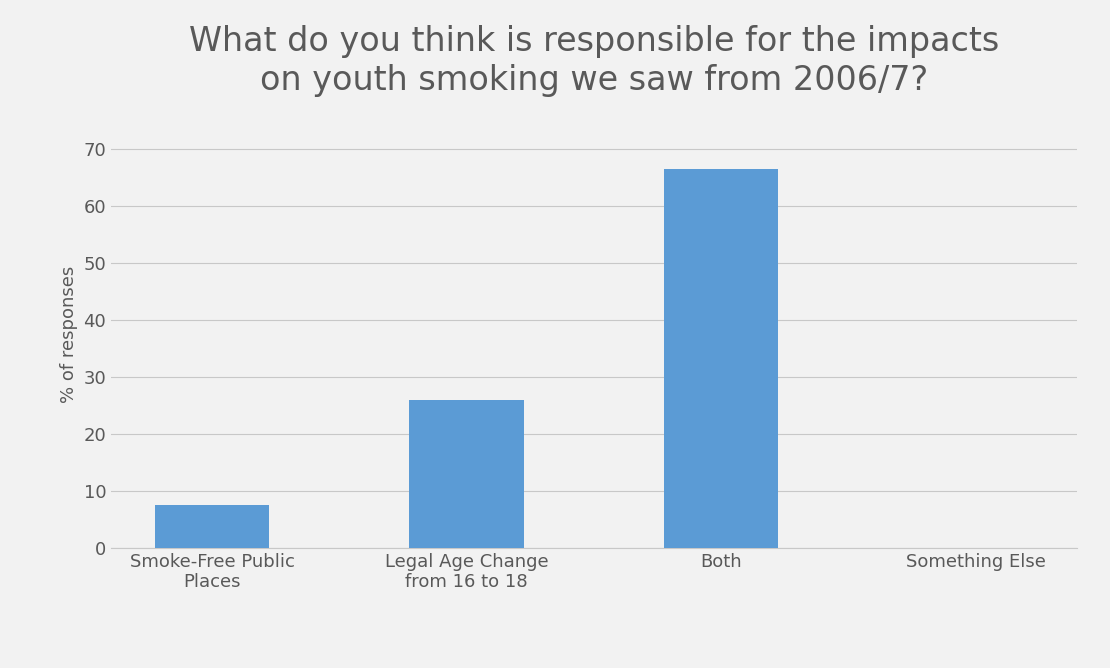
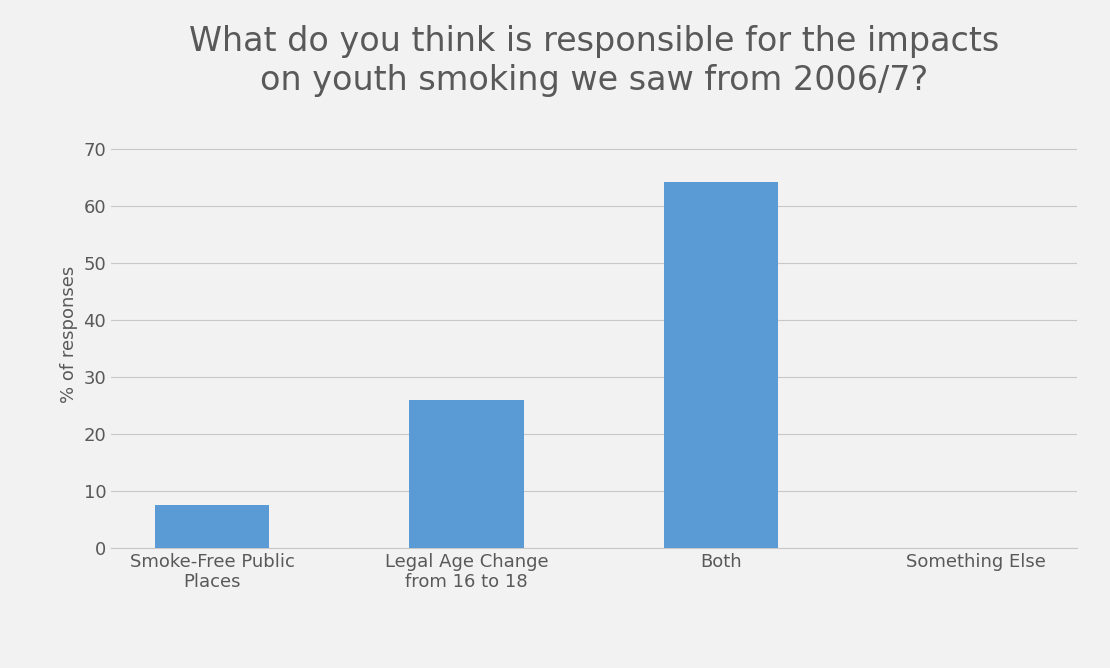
Both: 66.5 -> 64.2
